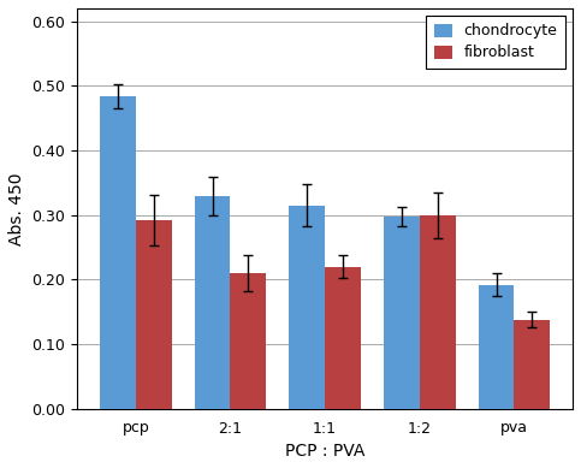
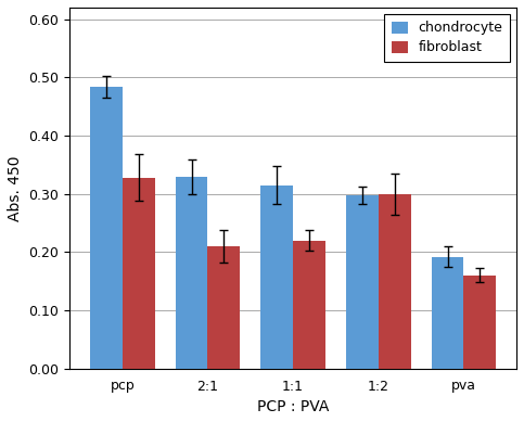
fibroblast/pcp: 0.292 -> 0.328
fibroblast/pva: 0.138 -> 0.160
